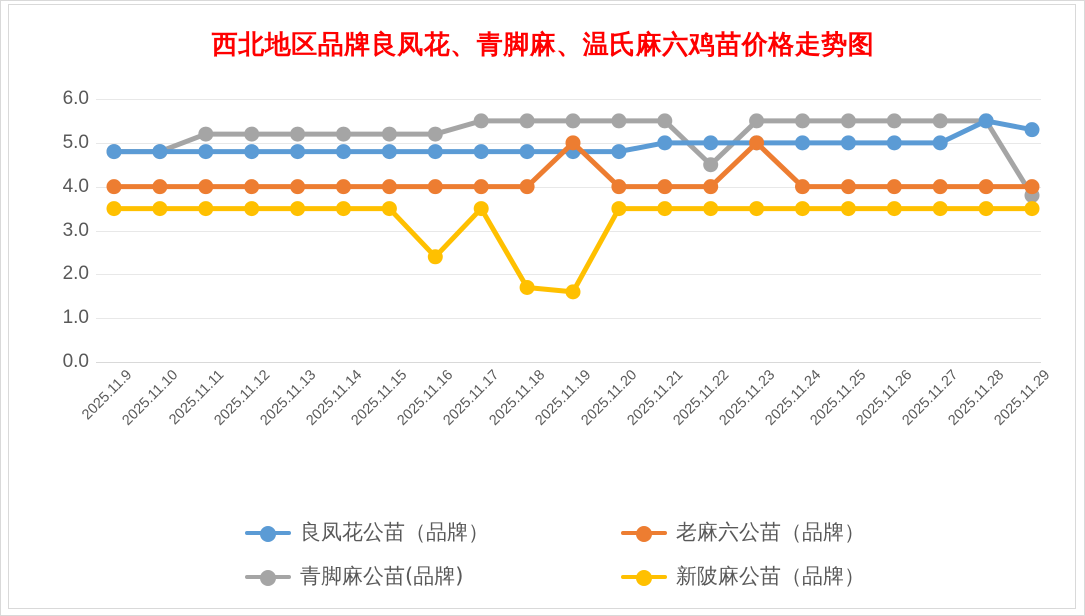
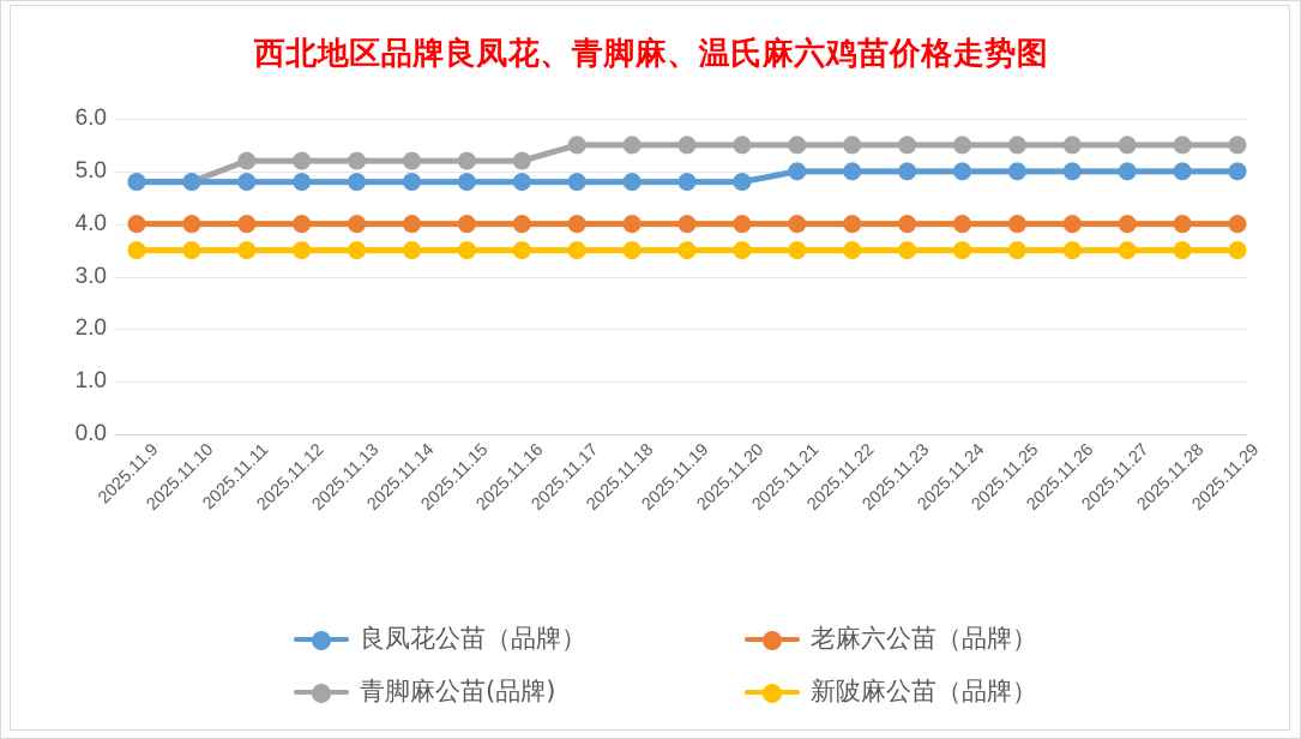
新陂麻公苗（品牌）/2025.11.16: 2.4 -> 3.5
新陂麻公苗（品牌）/2025.11.18: 1.7 -> 3.5
老麻六公苗（品牌）/2025.11.19: 5 -> 4
新陂麻公苗（品牌）/2025.11.19: 1.6 -> 3.5
青脚麻公苗(品牌)/2025.11.22: 4.5 -> 5.5
老麻六公苗（品牌）/2025.11.23: 5 -> 4
良凤花公苗（品牌）/2025.11.28: 5.5 -> 5.0
良凤花公苗（品牌）/2025.11.29: 5.3 -> 5.0
青脚麻公苗(品牌)/2025.11.29: 3.8 -> 5.5
